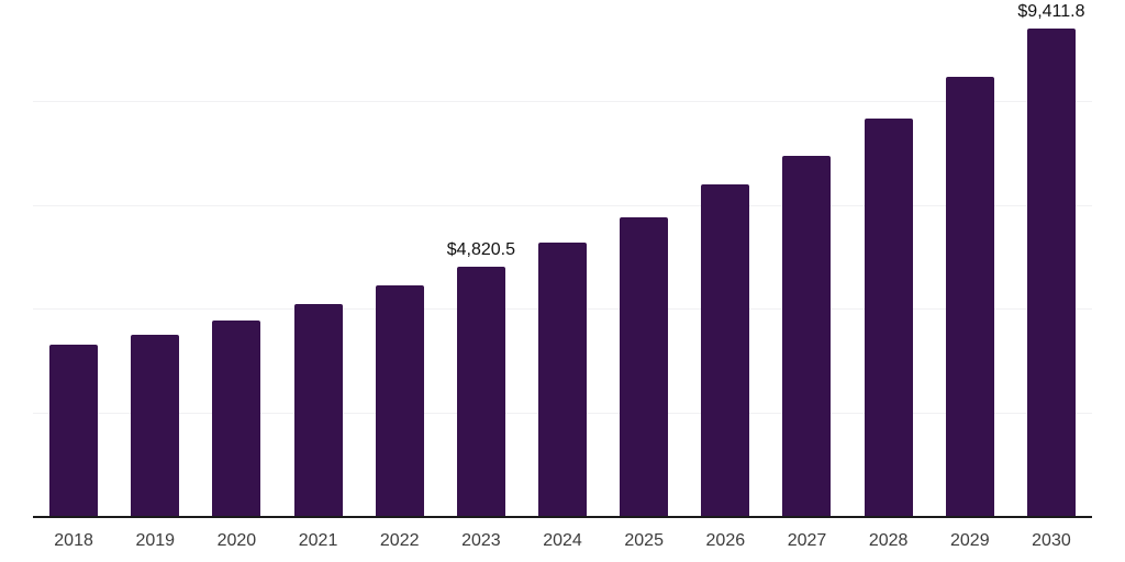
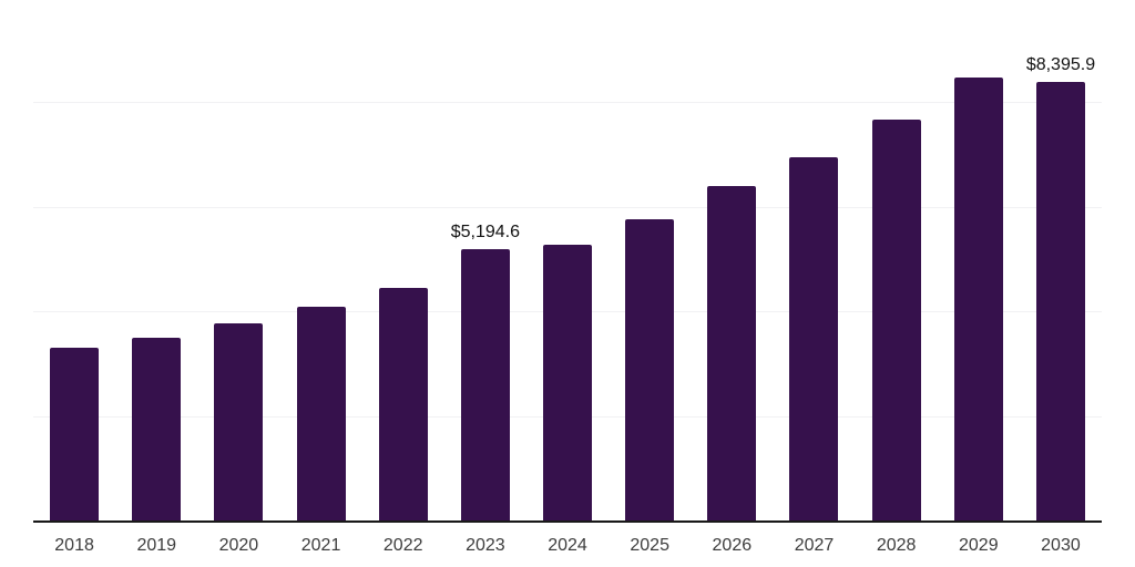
2023: $4,820.5 -> $5,194.6
2030: $9,411.8 -> $8,395.9
